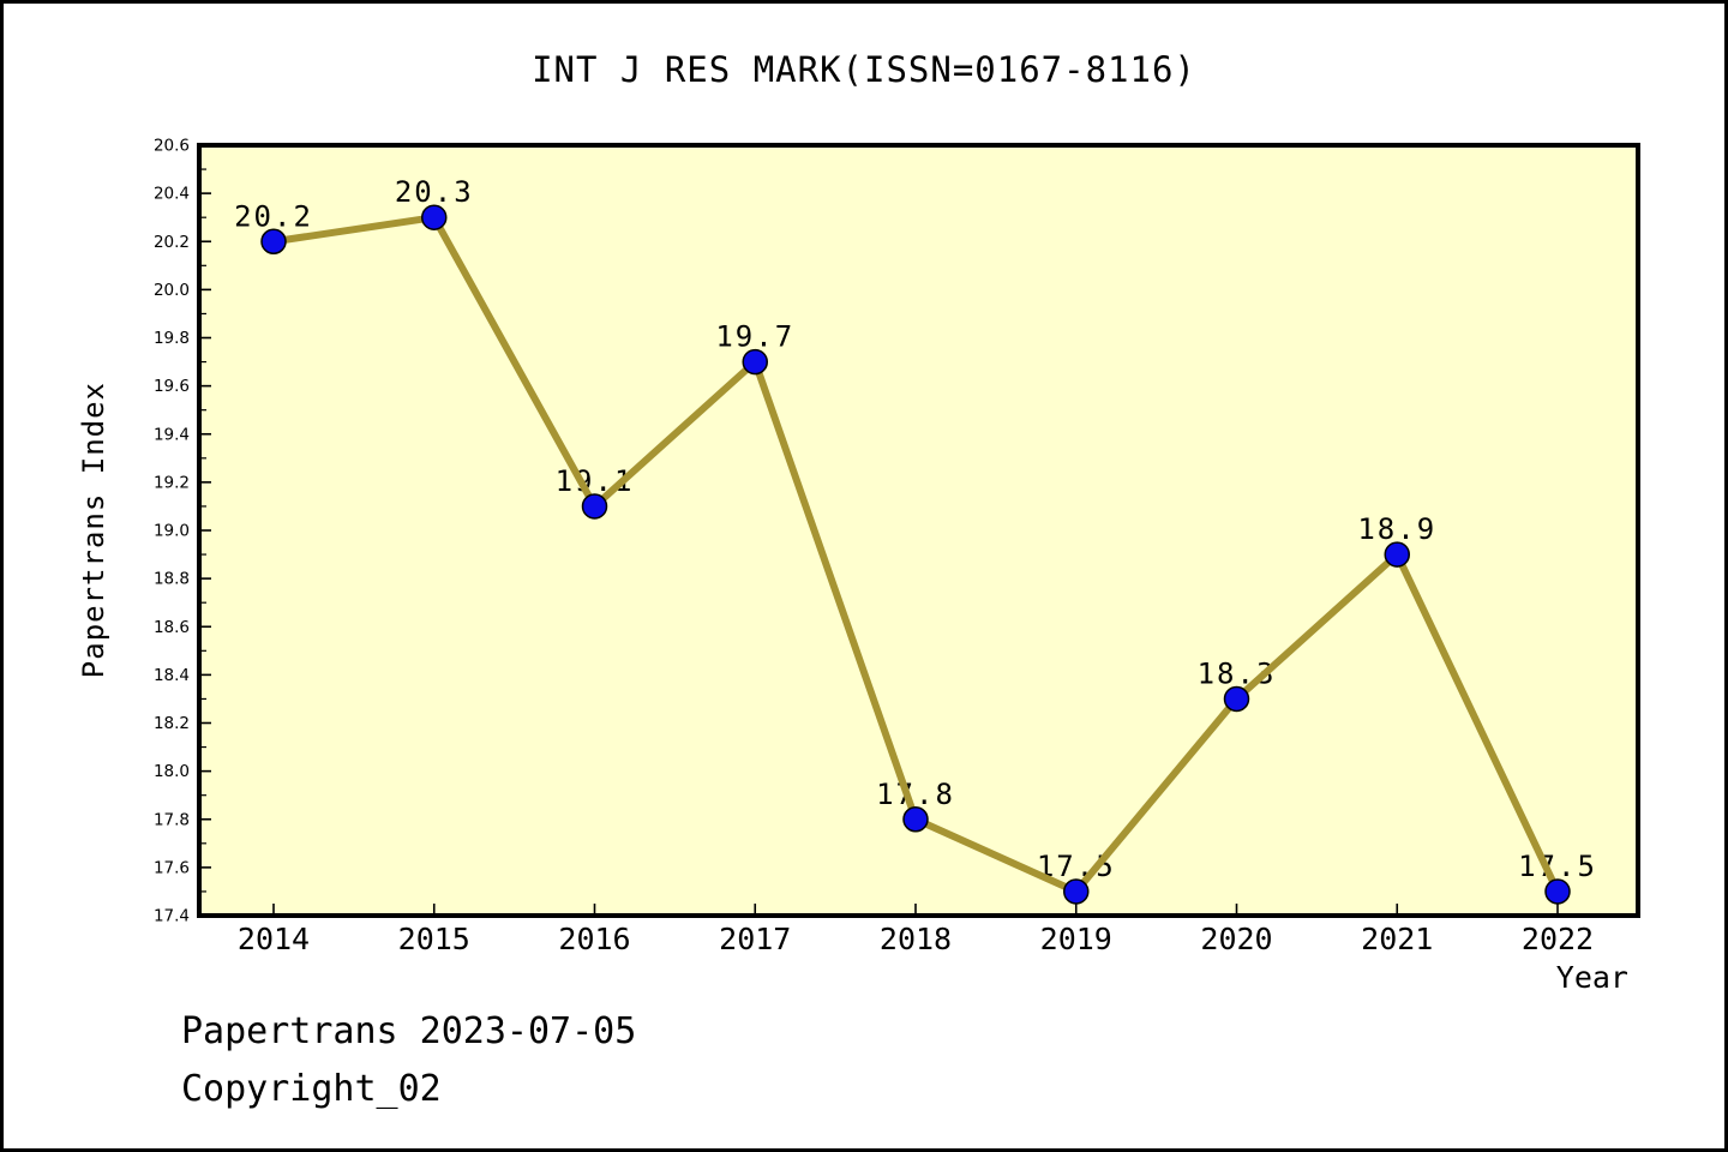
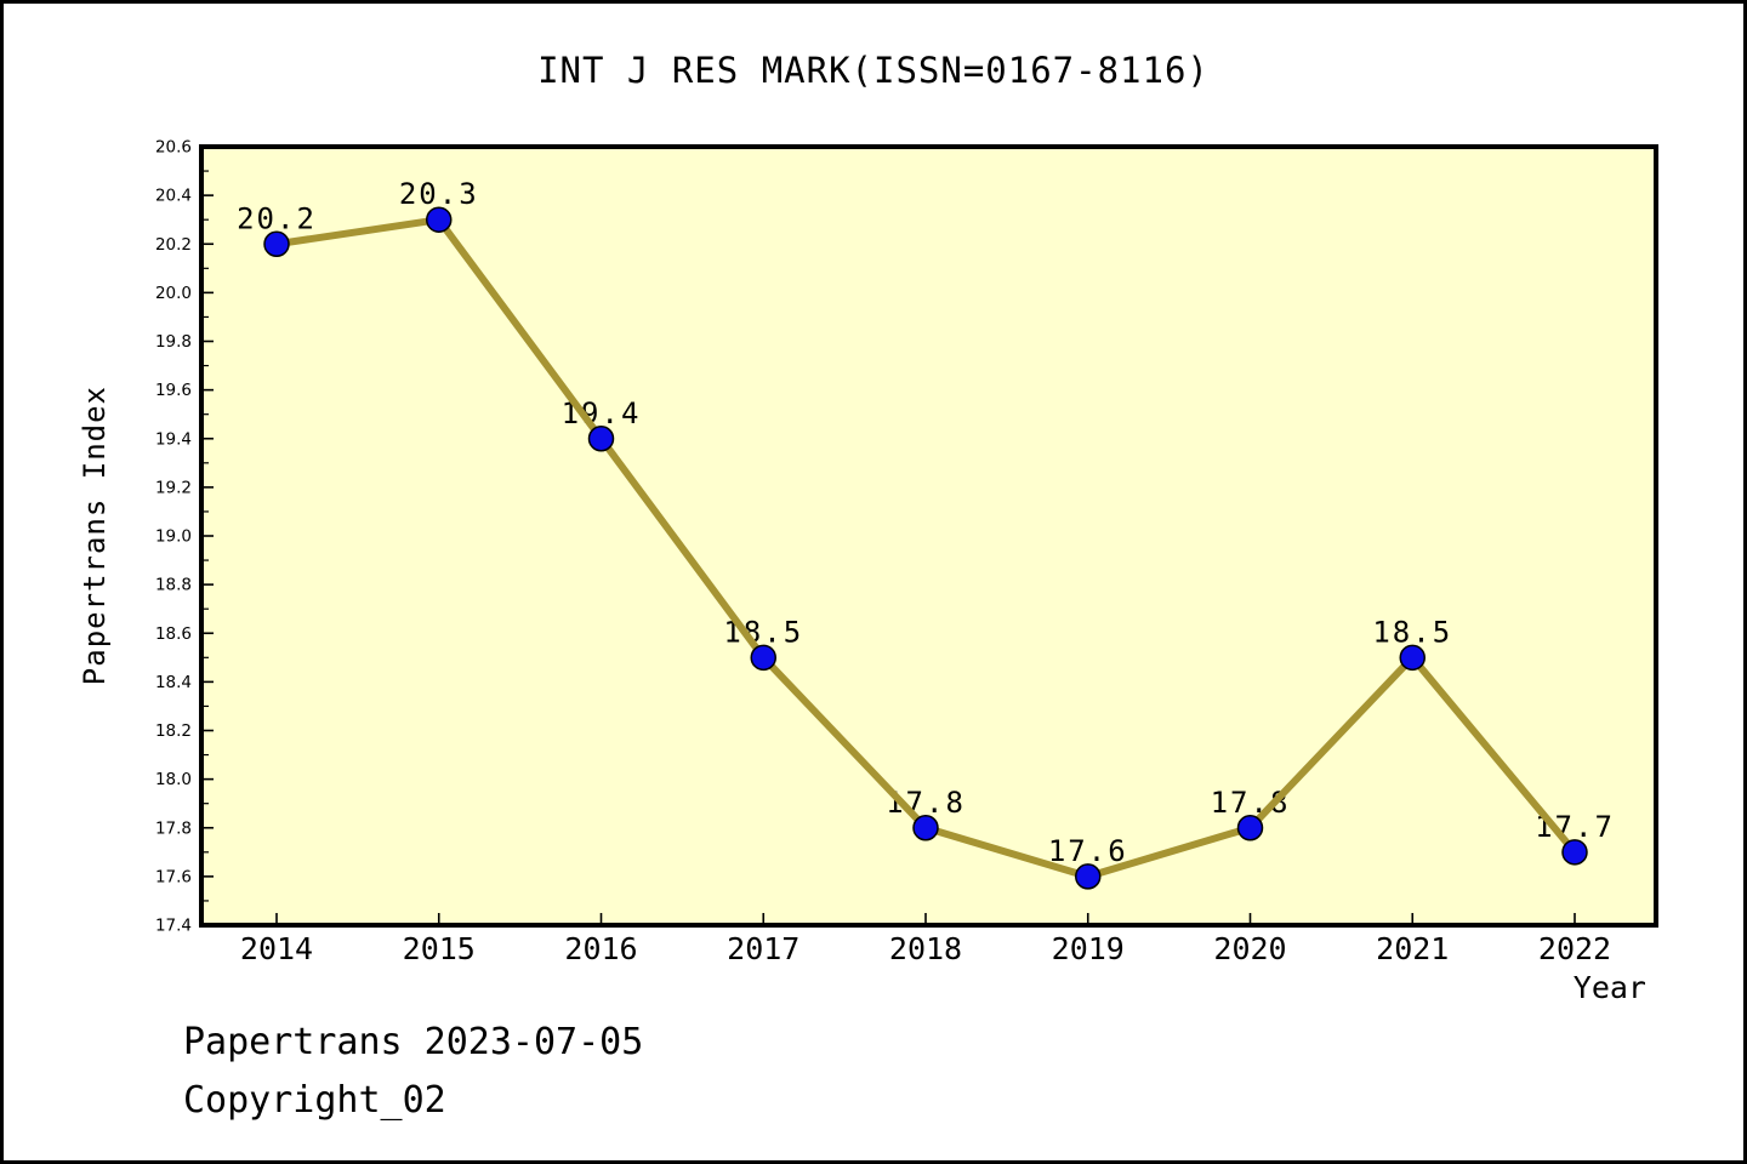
2016: 19.1 -> 19.4
2017: 19.7 -> 18.5
2019: 17.5 -> 17.6
2020: 18.3 -> 17.8
2021: 18.9 -> 18.5
2022: 17.5 -> 17.7
